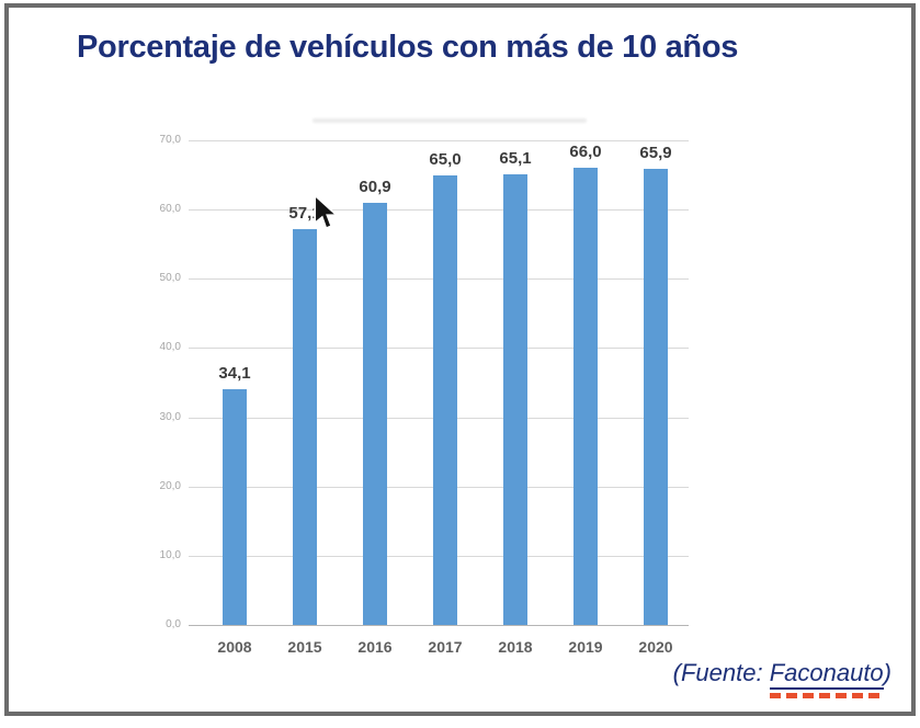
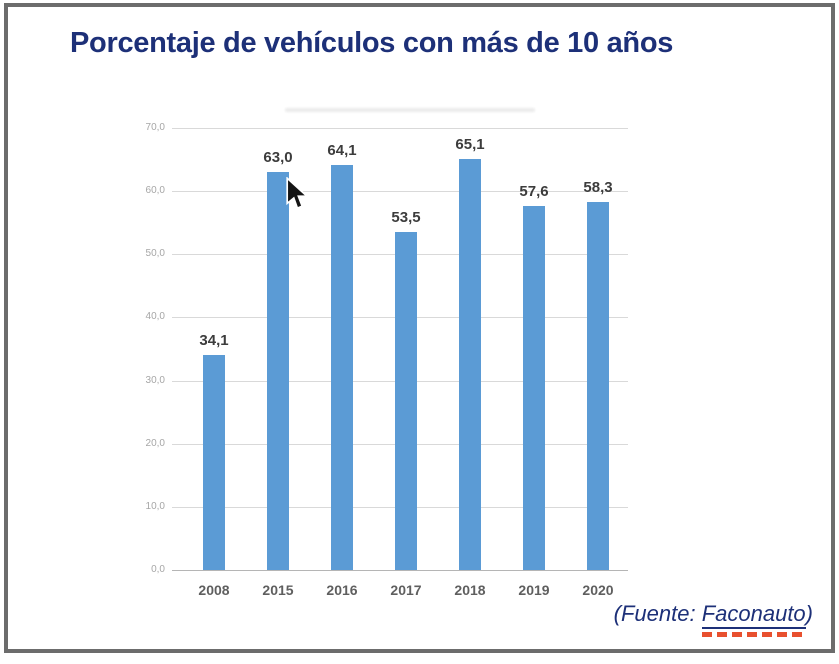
2015: 57,1 -> 63,0
2016: 60,9 -> 64,1
2017: 65,0 -> 53,5
2019: 66,0 -> 57,6
2020: 65,9 -> 58,3
